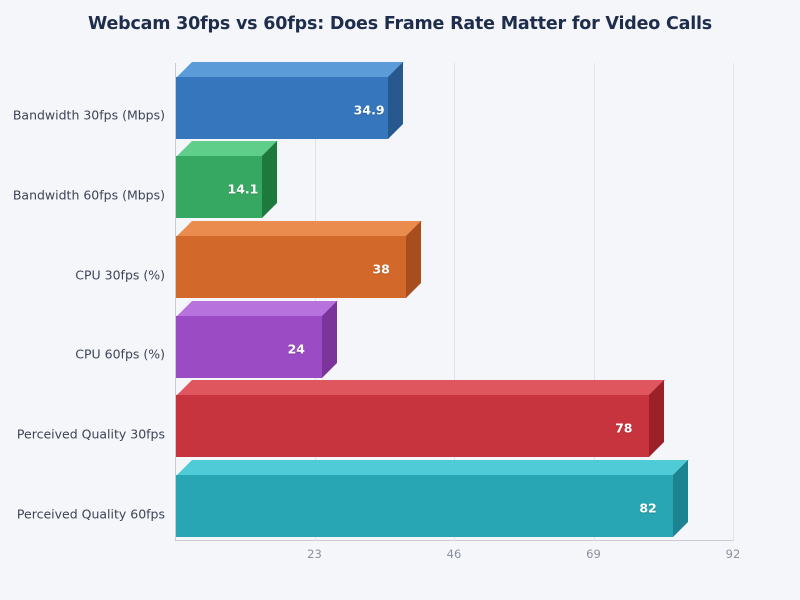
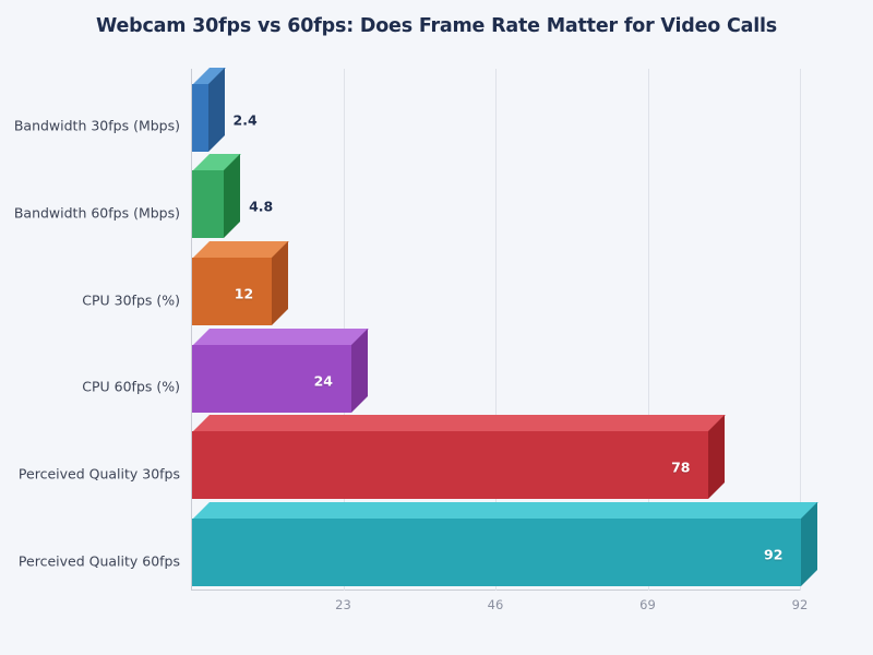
Bandwidth 30fps (Mbps): 34.9 -> 2.4
Bandwidth 60fps (Mbps): 14.1 -> 4.8
CPU 30fps (%): 38 -> 12
Perceived Quality 60fps: 82 -> 92
